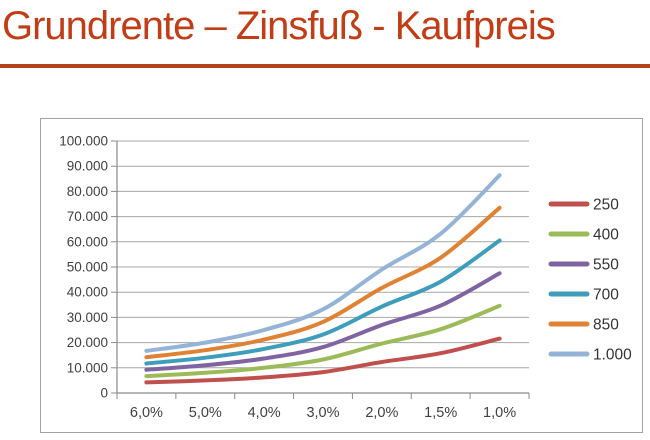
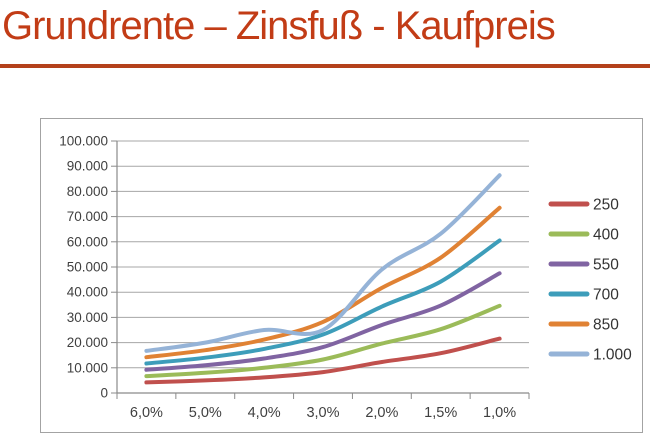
1.000/3,0%: 33000 -> 25000
